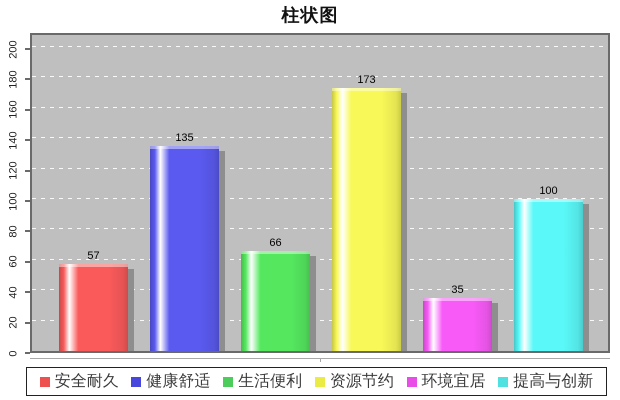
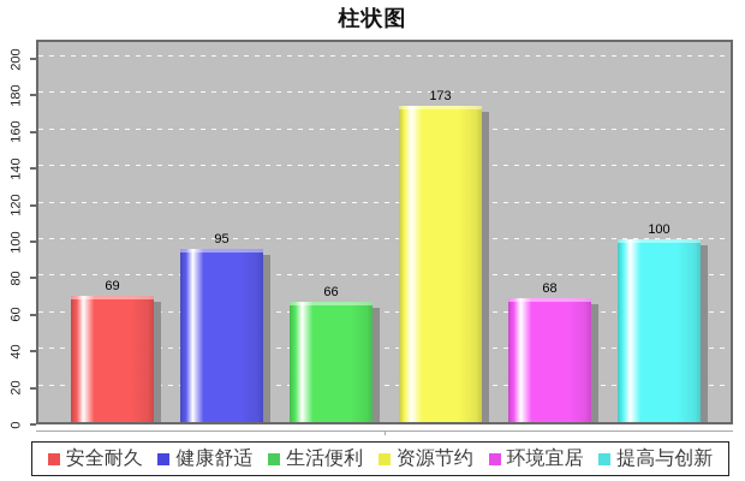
安全耐久: 57 -> 69
健康舒适: 135 -> 95
环境宜居: 35 -> 68
